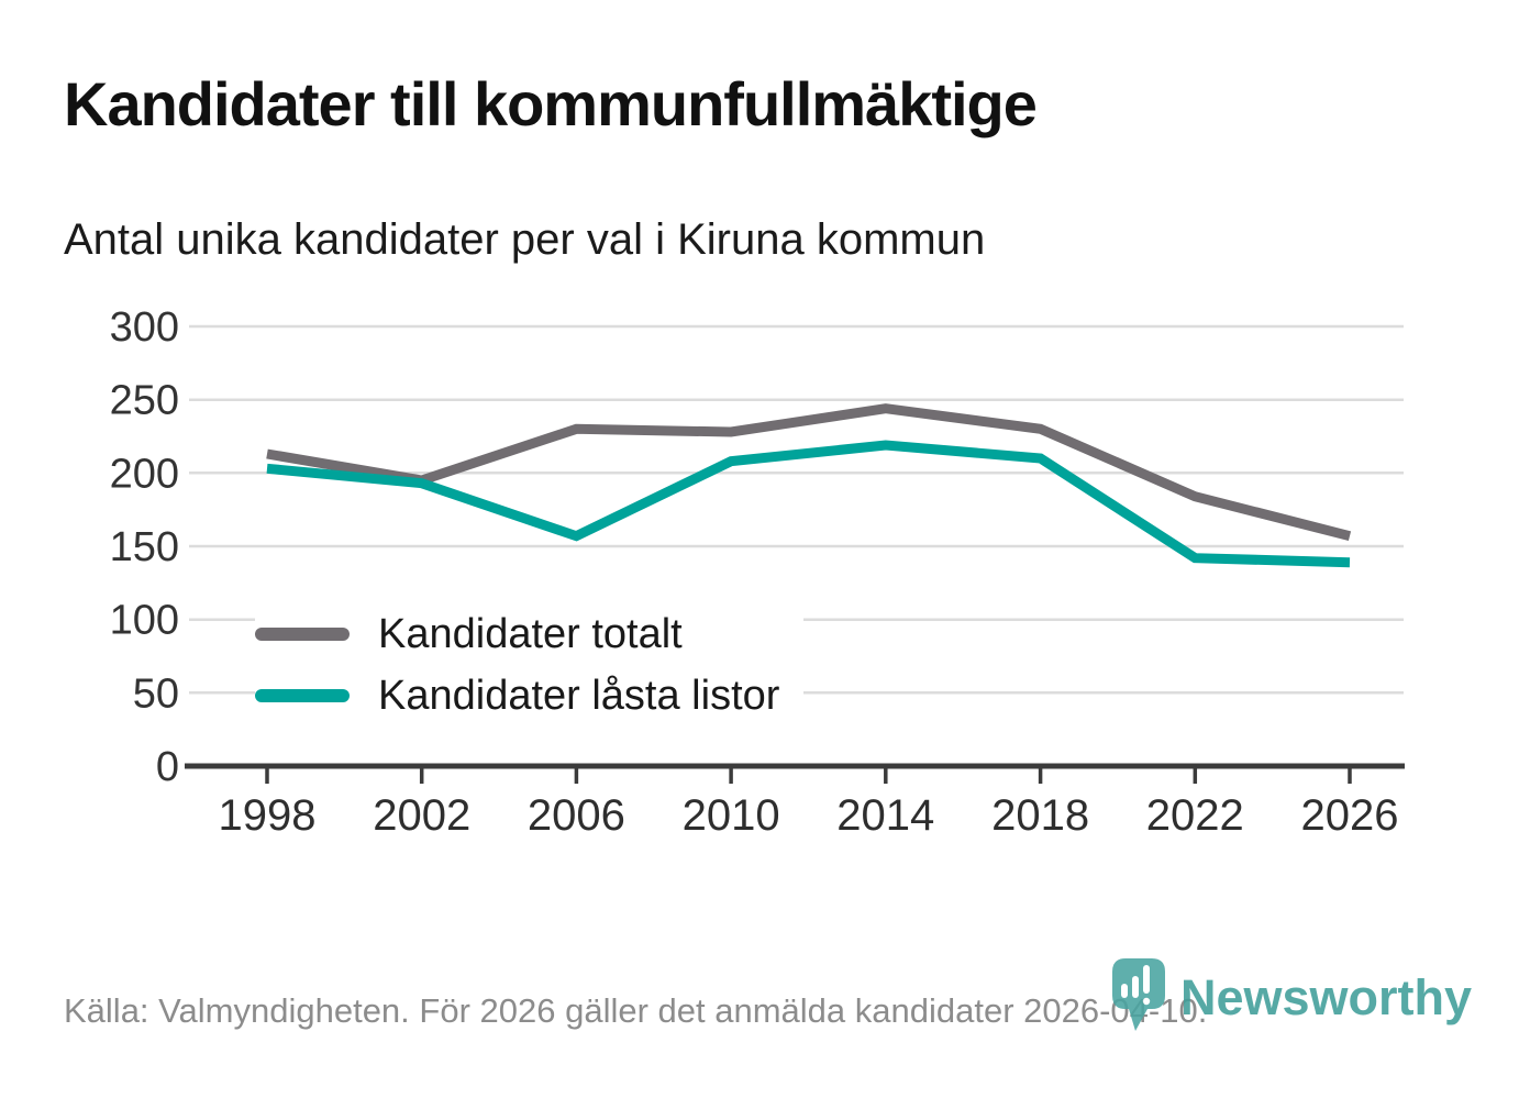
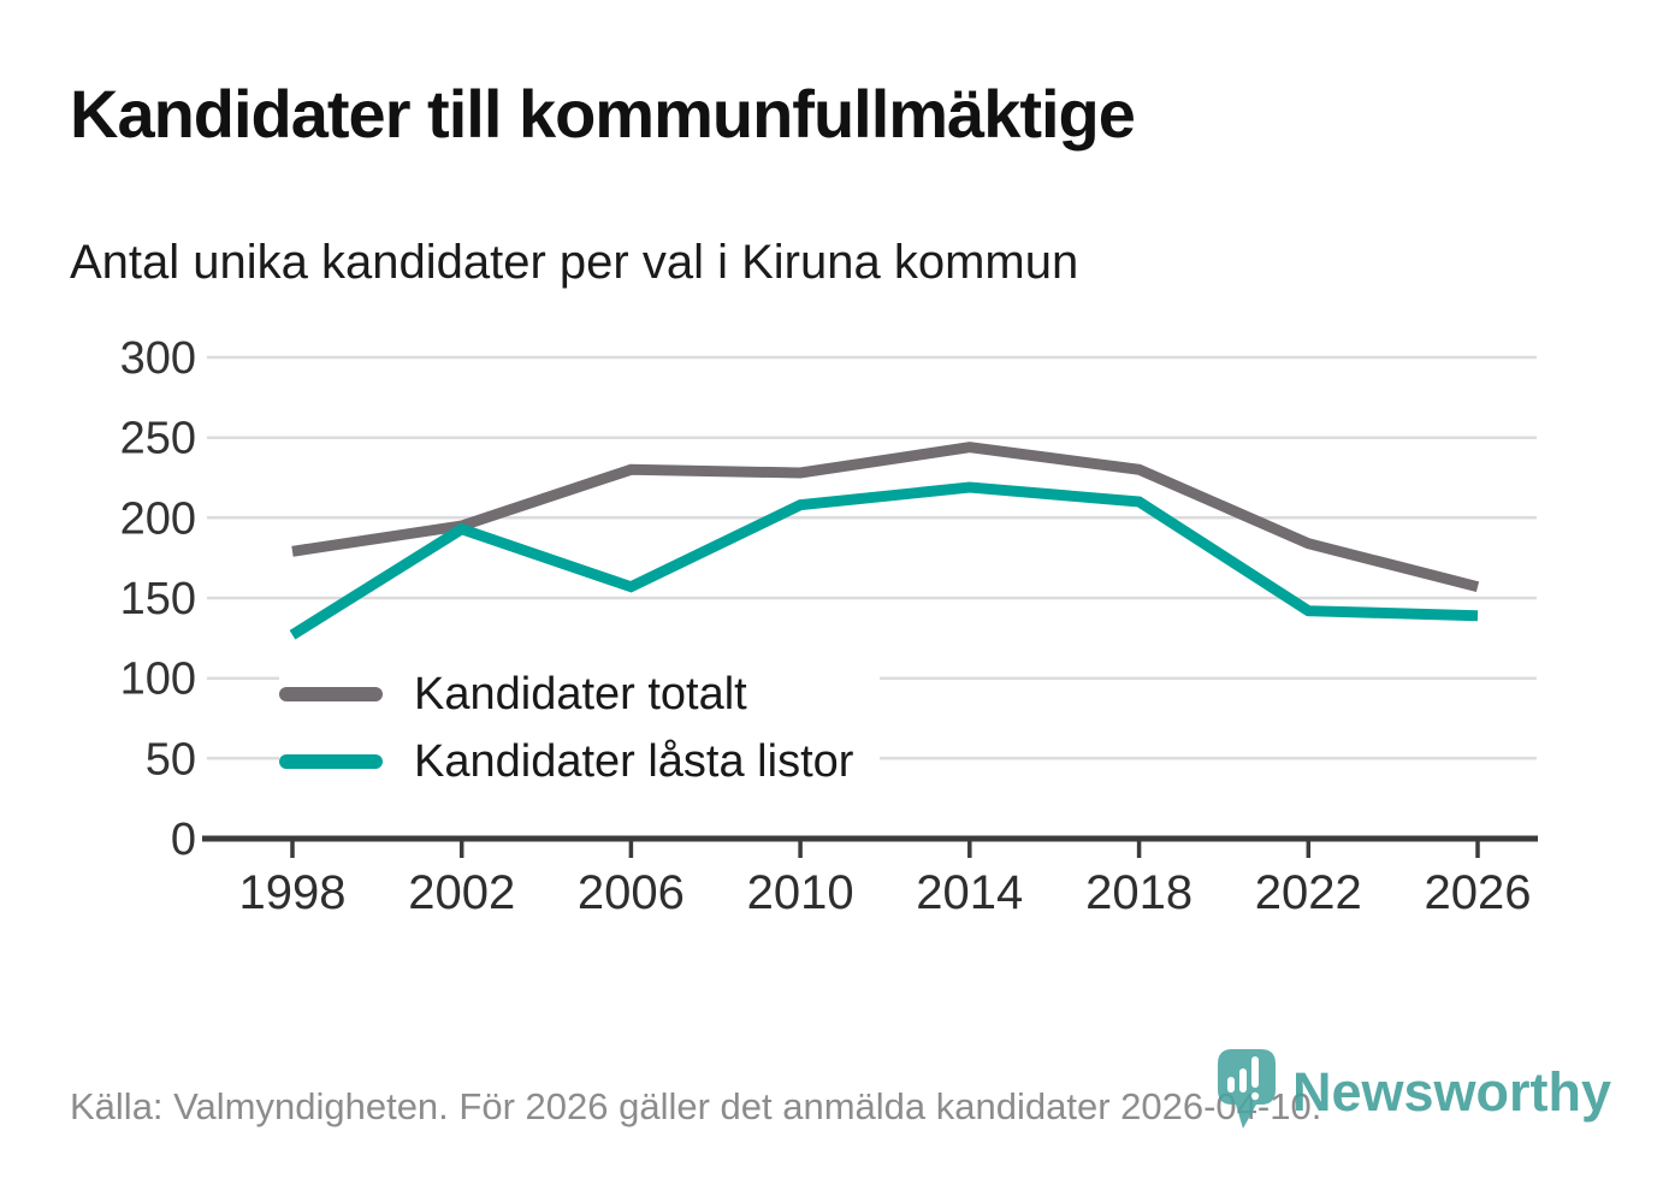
Kandidater totalt/1998: 213 -> 179
Kandidater låsta listor/1998: 203 -> 127
